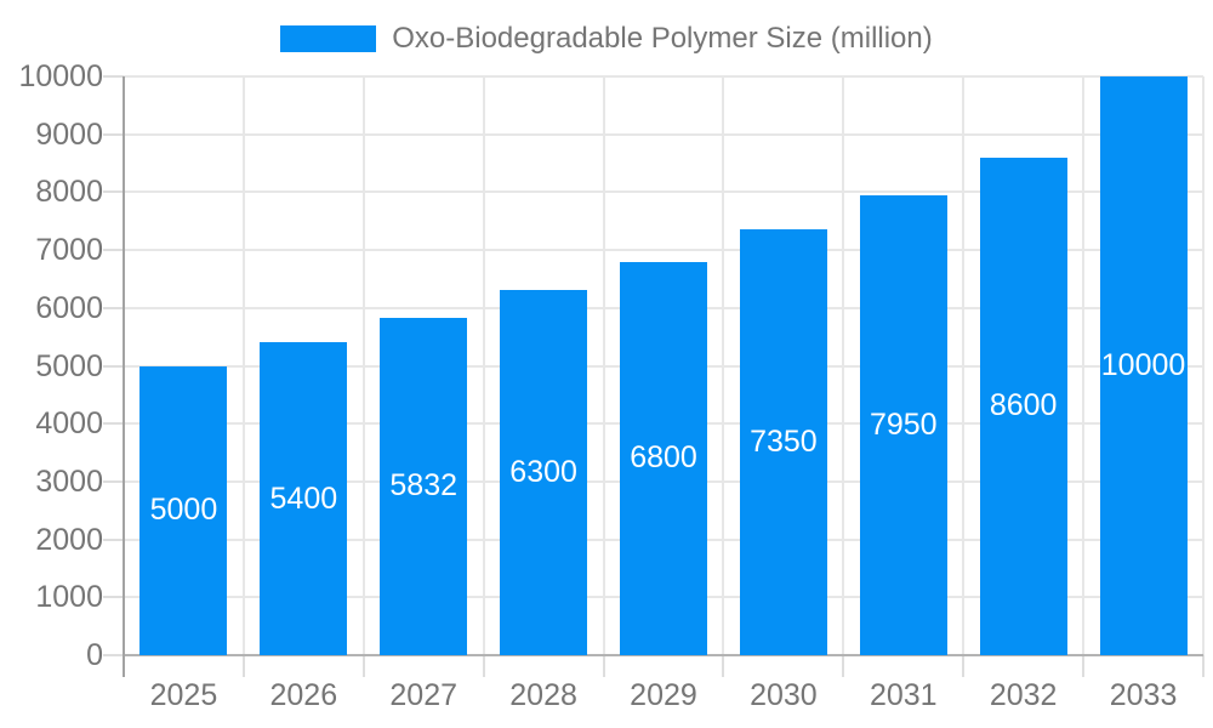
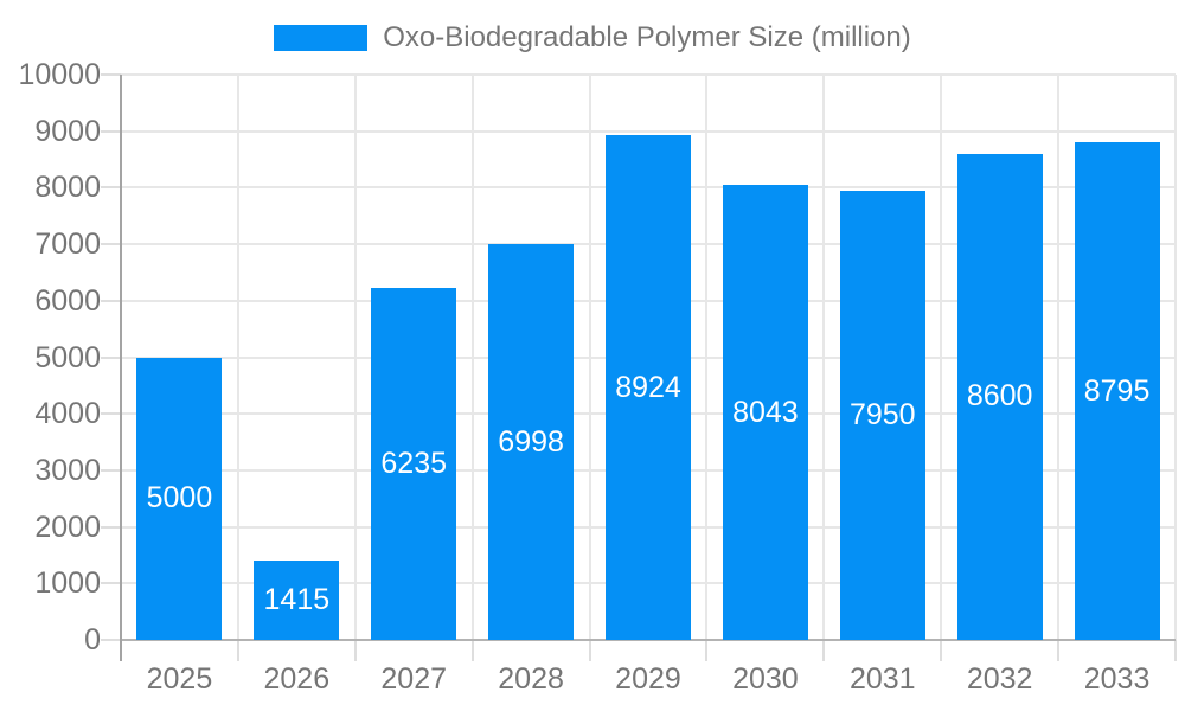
2026: 5400 -> 1415
2027: 5832 -> 6235
2028: 6300 -> 6998
2029: 6800 -> 8924
2030: 7350 -> 8043
2033: 10000 -> 8795
